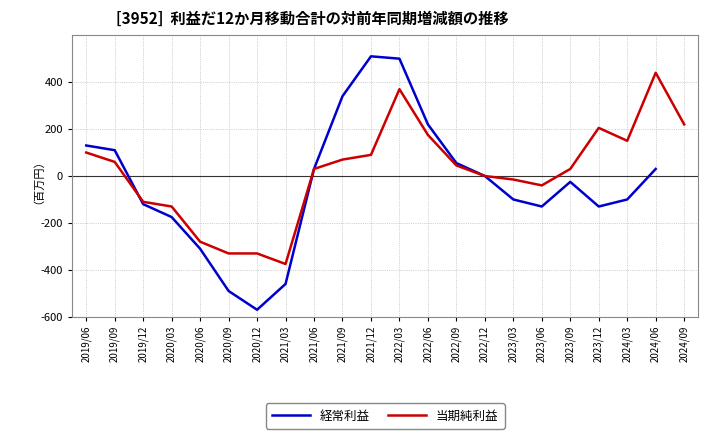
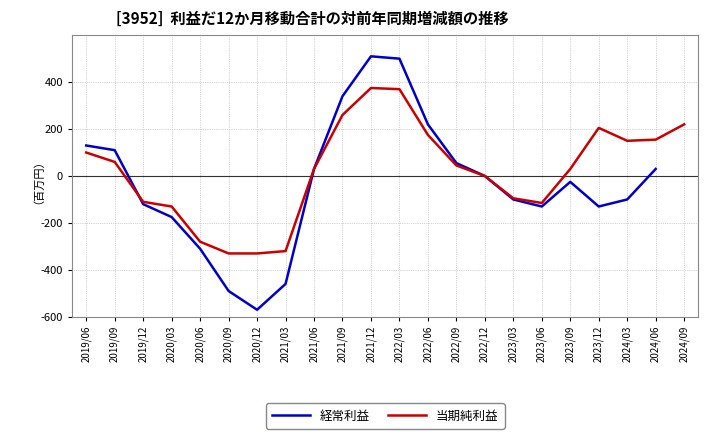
当期純利益/2021/03: -375 -> -320
当期純利益/2021/09: 70 -> 260
当期純利益/2021/12: 90 -> 375
当期純利益/2023/03: -15 -> -95
当期純利益/2023/06: -40 -> -115
当期純利益/2024/06: 440 -> 155
